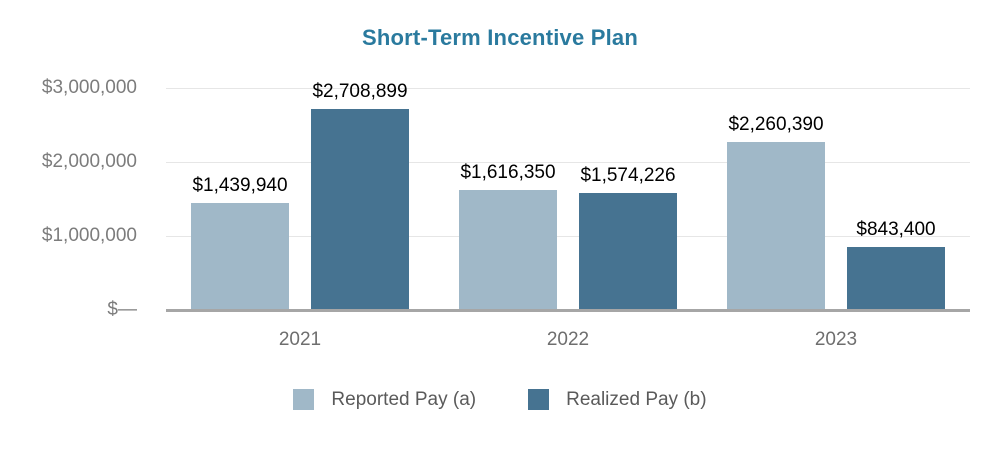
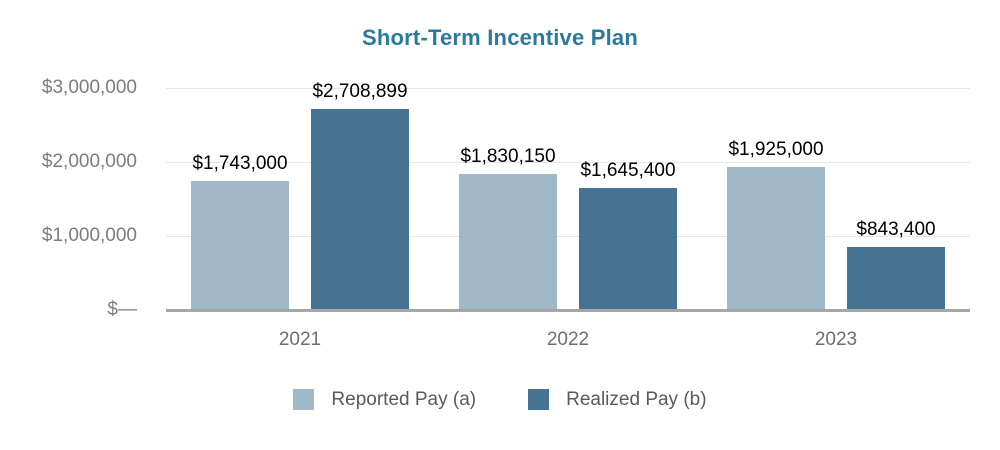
Reported Pay (a)/2021: $1,439,940 -> $1,743,000
Reported Pay (a)/2022: $1,616,350 -> $1,830,150
Realized Pay (b)/2022: $1,574,226 -> $1,645,400
Reported Pay (a)/2023: $2,260,390 -> $1,925,000
